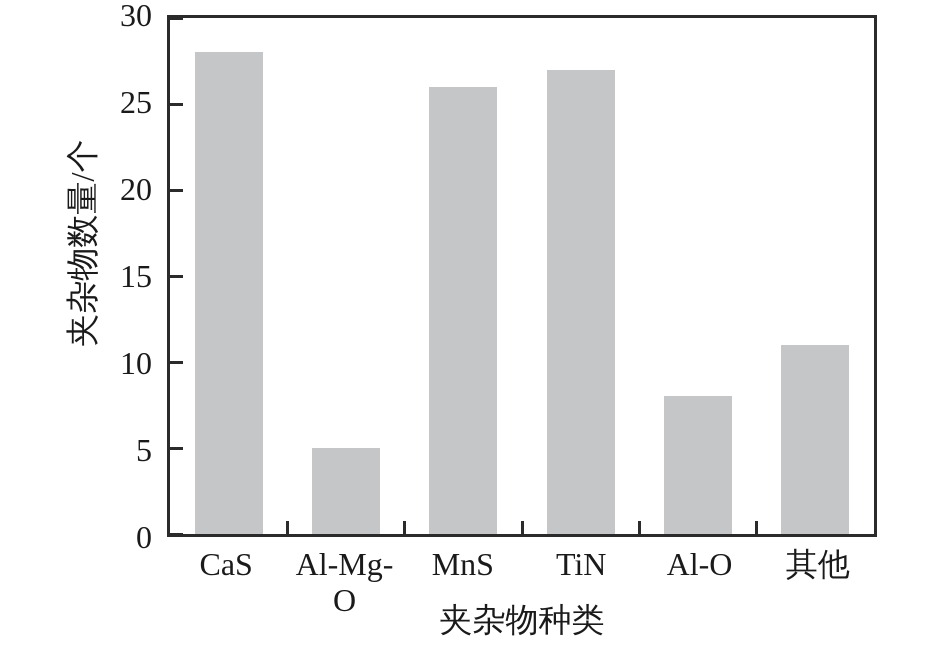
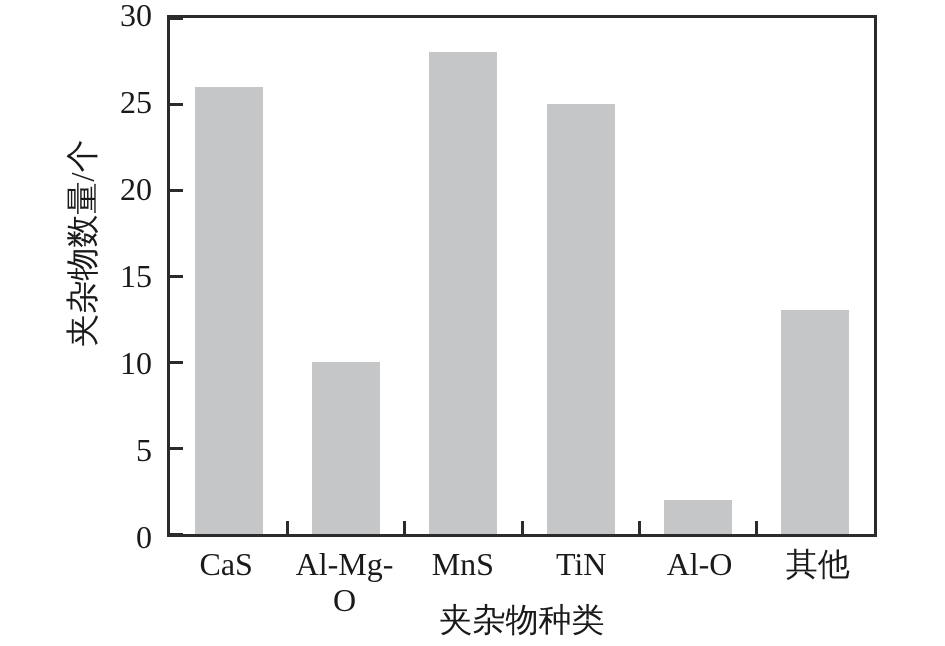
CaS: 28 -> 26
Al-Mg-O: 5 -> 10
MnS: 26 -> 28
TiN: 27 -> 25
Al-O: 8 -> 2
其他: 11 -> 13
